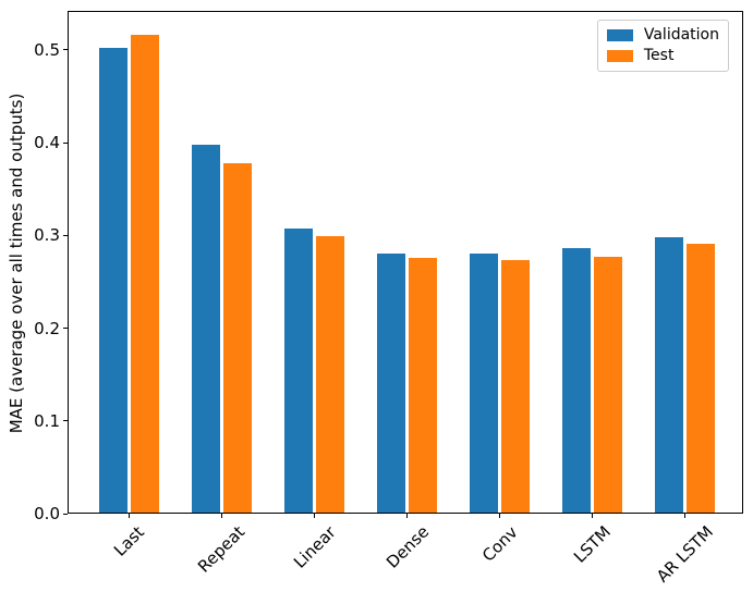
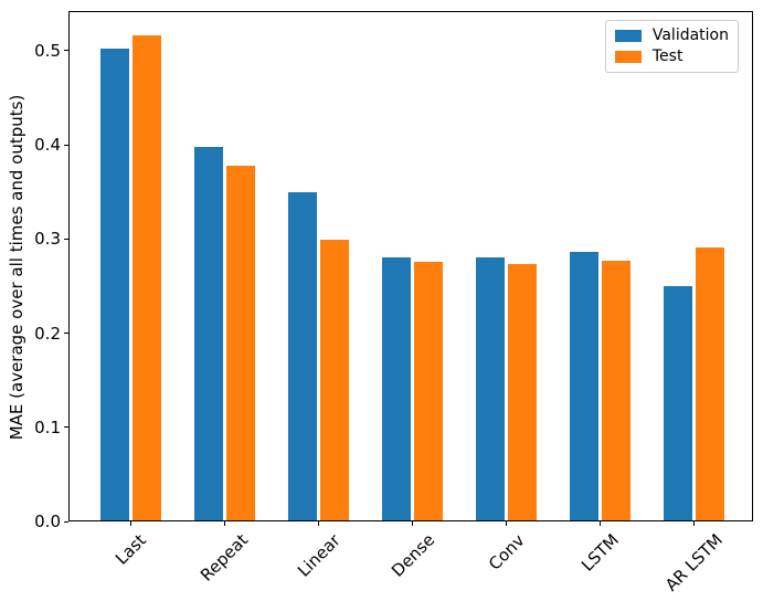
Validation/Linear: 0.31 -> 0.35
Validation/AR LSTM: 0.30 -> 0.25
